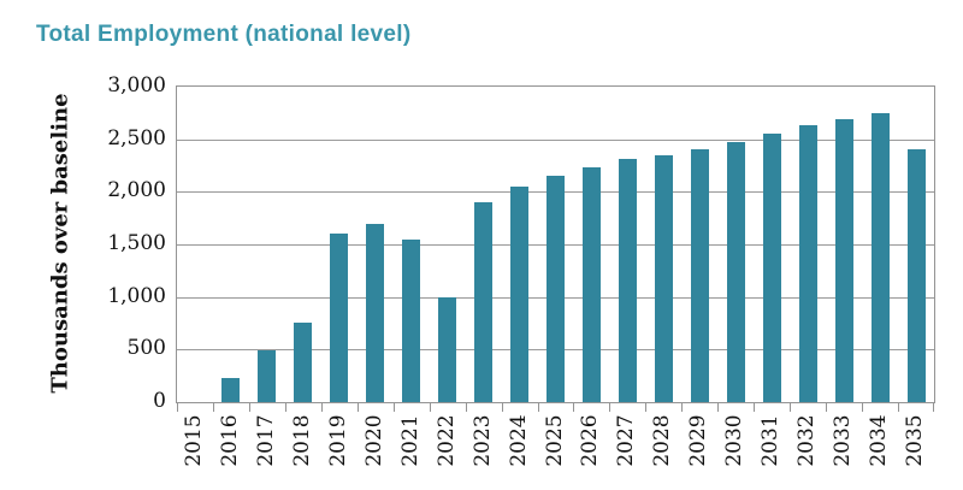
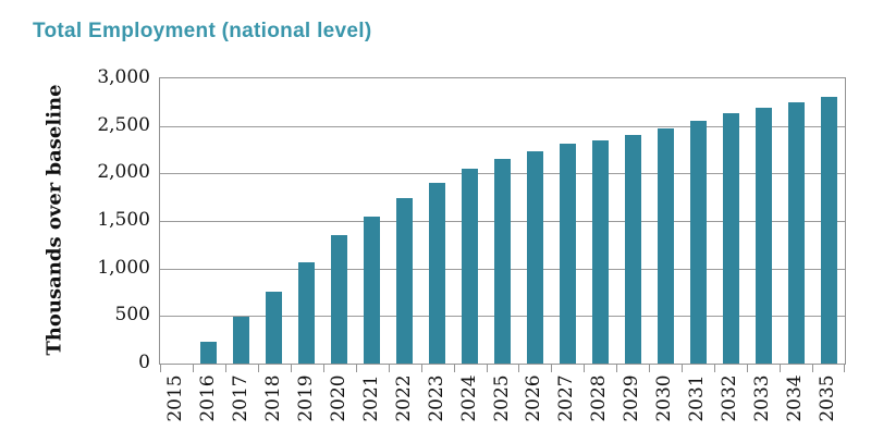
2019: 1600 -> 1100
2020: 1700 -> 1400
2022: 1000 -> 1700
2035: 2400 -> 2800
